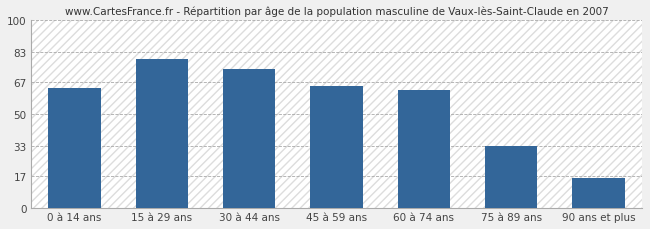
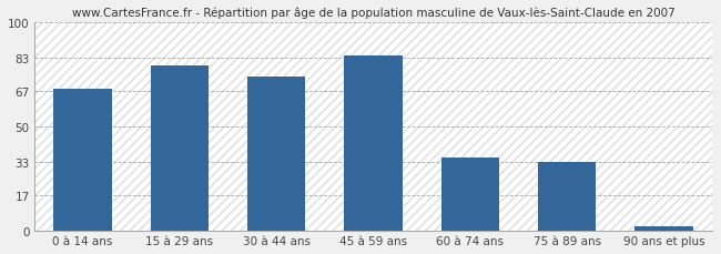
0 à 14 ans: 64 -> 68
45 à 59 ans: 65 -> 84
60 à 74 ans: 63 -> 35
90 ans et plus: 16 -> 2
